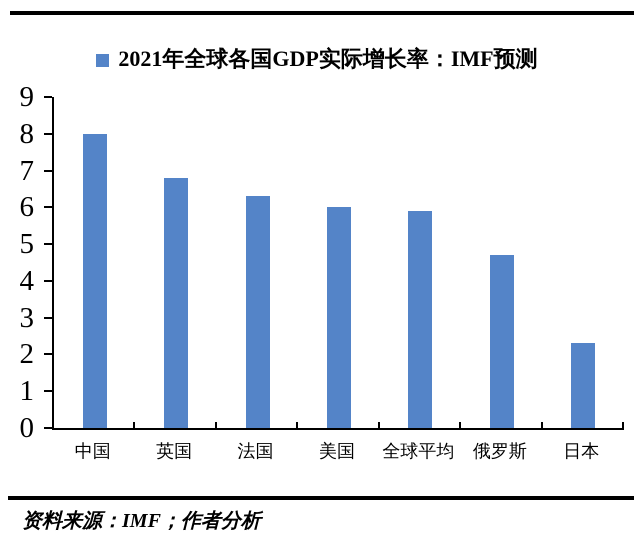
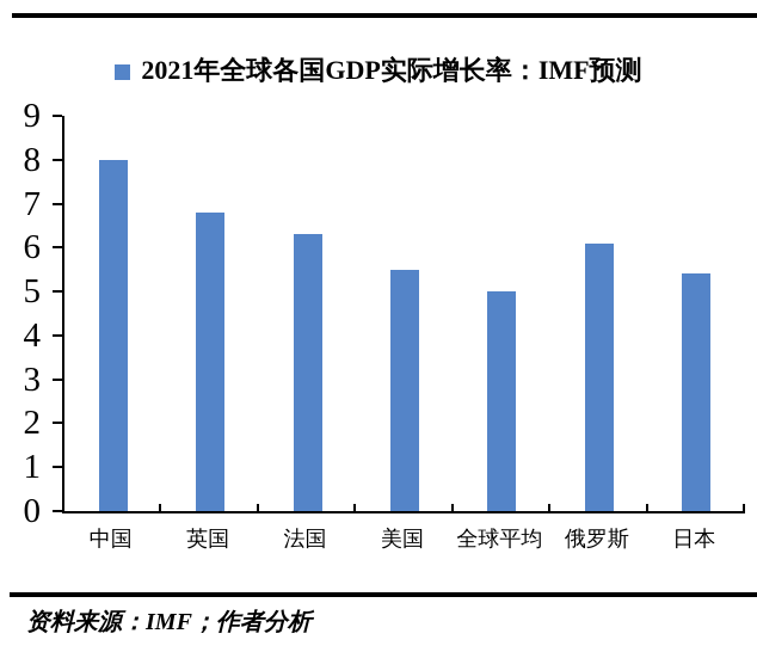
美国: 6.0 -> 5.5
全球平均: 5.9 -> 5.0
俄罗斯: 4.7 -> 6.1
日本: 2.3 -> 5.4
